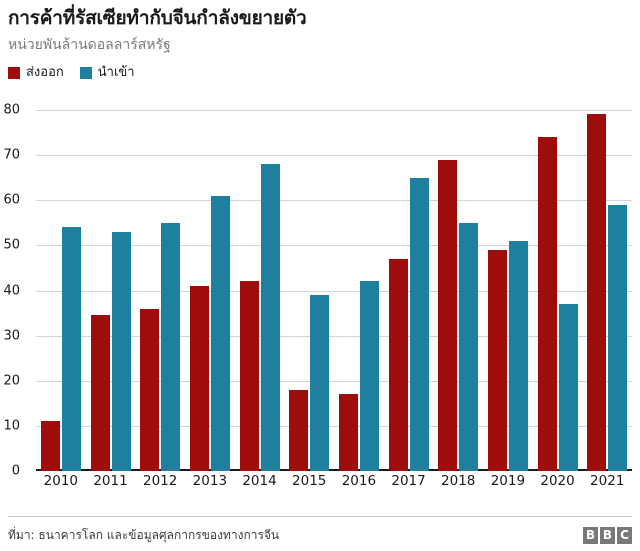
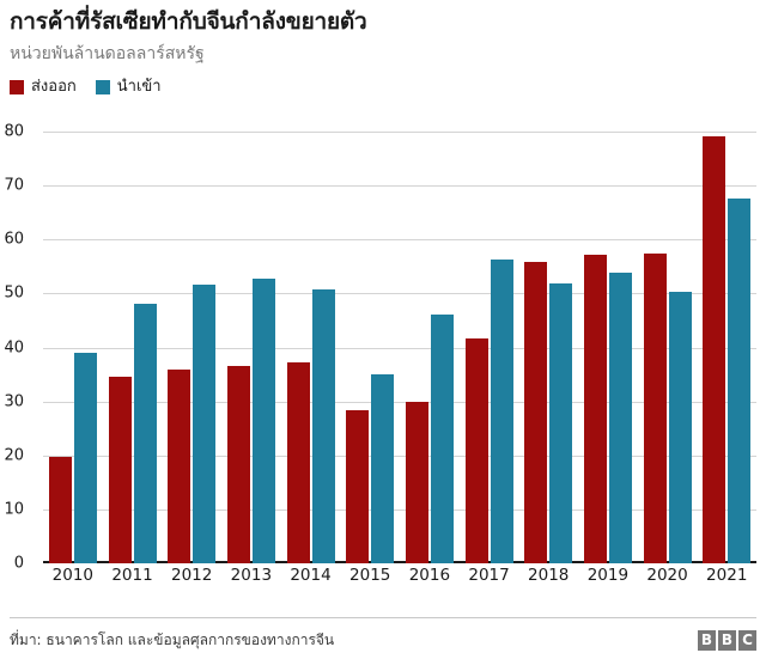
ส่งออก/2010: 11 -> 20
นำเข้า/2010: 54 -> 39
นำเข้า/2011: 53 -> 48
นำเข้า/2012: 55 -> 52
ส่งออก/2013: 41 -> 37
นำเข้า/2013: 61 -> 53
ส่งออก/2014: 42 -> 37
นำเข้า/2014: 68 -> 51
ส่งออก/2015: 18 -> 28
นำเข้า/2015: 39 -> 35
ส่งออก/2016: 17 -> 30
นำเข้า/2016: 42 -> 46
ส่งออก/2017: 47 -> 42
นำเข้า/2017: 65 -> 56
ส่งออก/2018: 69 -> 56
นำเข้า/2018: 55 -> 52
ส่งออก/2019: 49 -> 57
นำเข้า/2019: 51 -> 54
ส่งออก/2020: 74 -> 58
นำเข้า/2020: 37 -> 50
นำเข้า/2021: 59 -> 68
